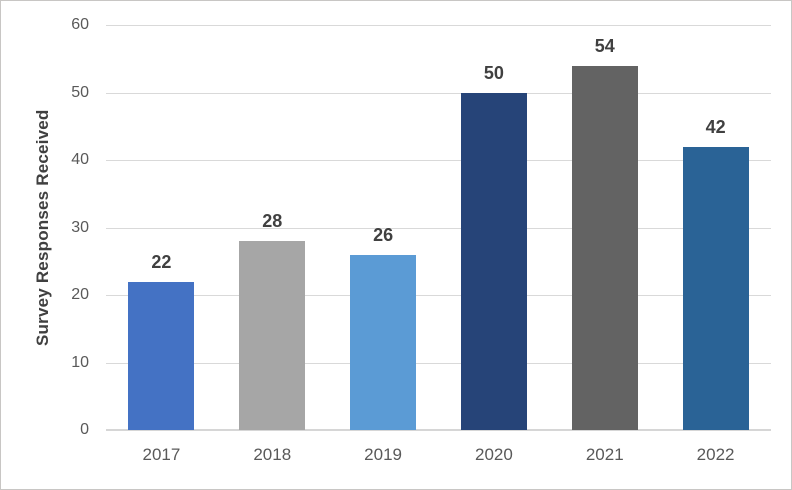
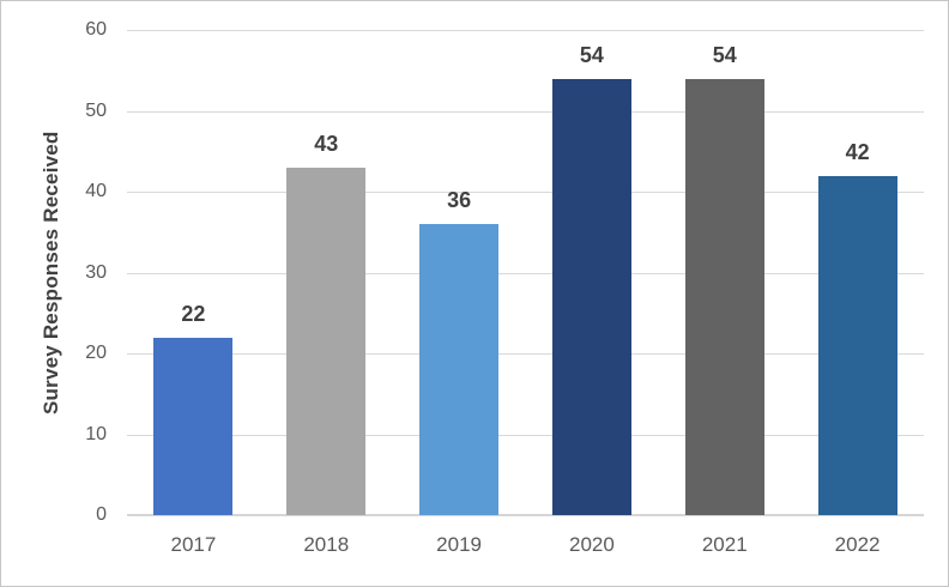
2018: 28 -> 43
2019: 26 -> 36
2020: 50 -> 54
